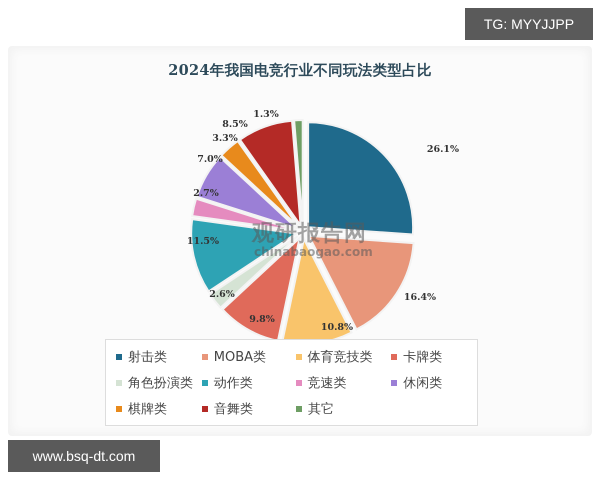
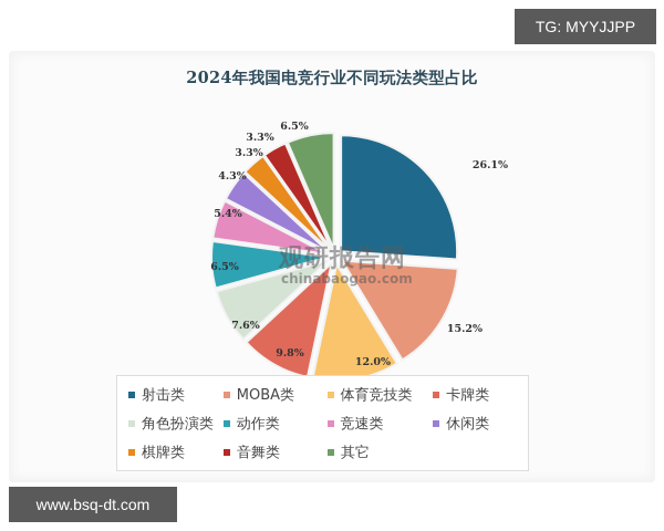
MOBA类: 16.4% -> 15.2%
体育竞技类: 10.8% -> 12.0%
角色扮演类: 2.6% -> 7.6%
动作类: 11.5% -> 6.5%
竞速类: 2.7% -> 5.4%
休闲类: 7.0% -> 4.3%
音舞类: 8.5% -> 3.3%
其它: 1.3% -> 6.5%
